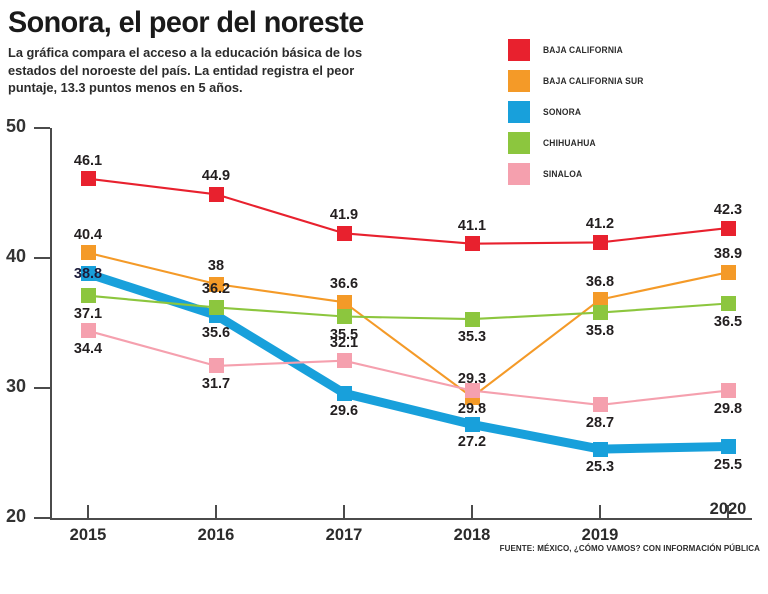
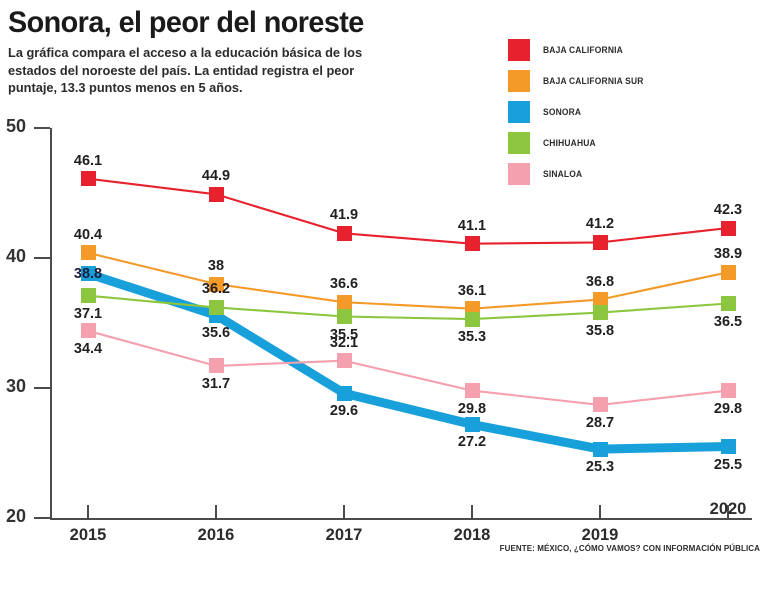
BAJA CALIFORNIA SUR/2018: 29.3 -> 36.1
